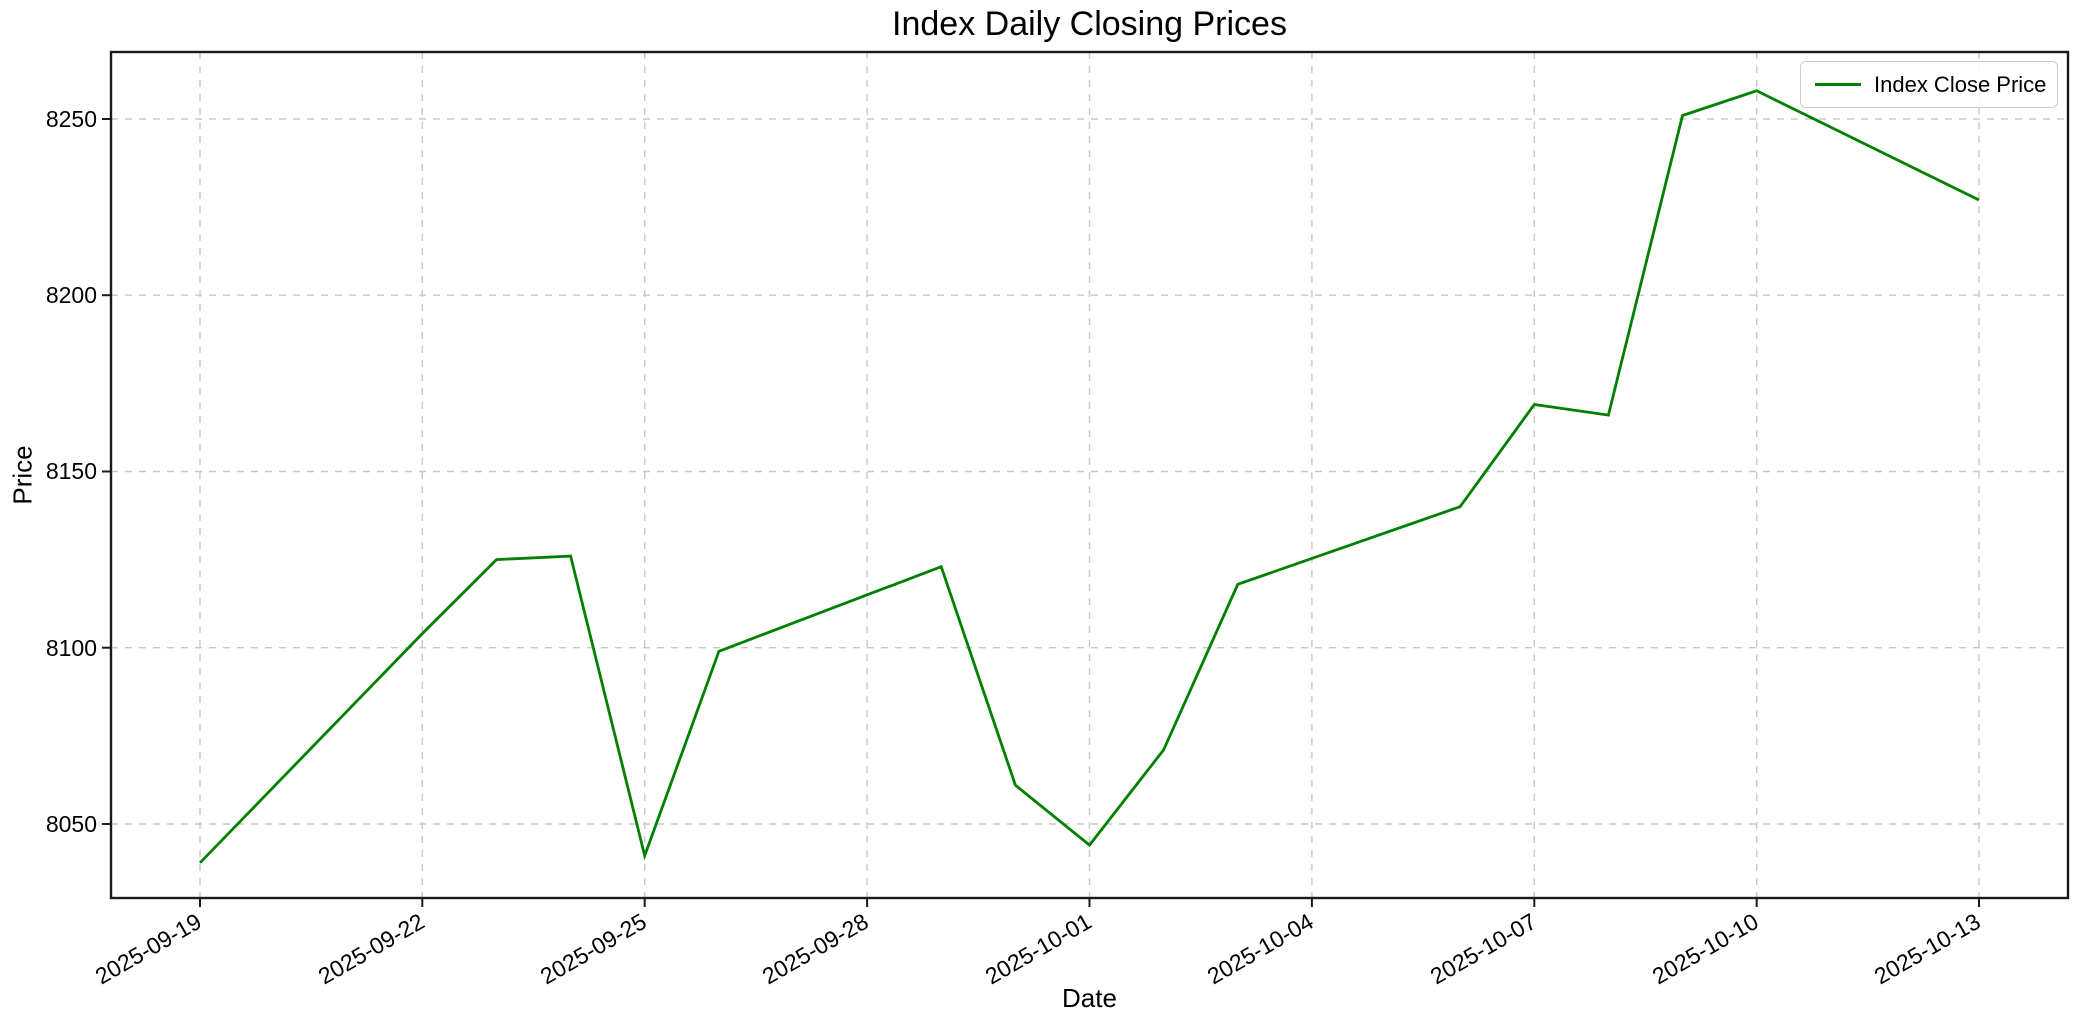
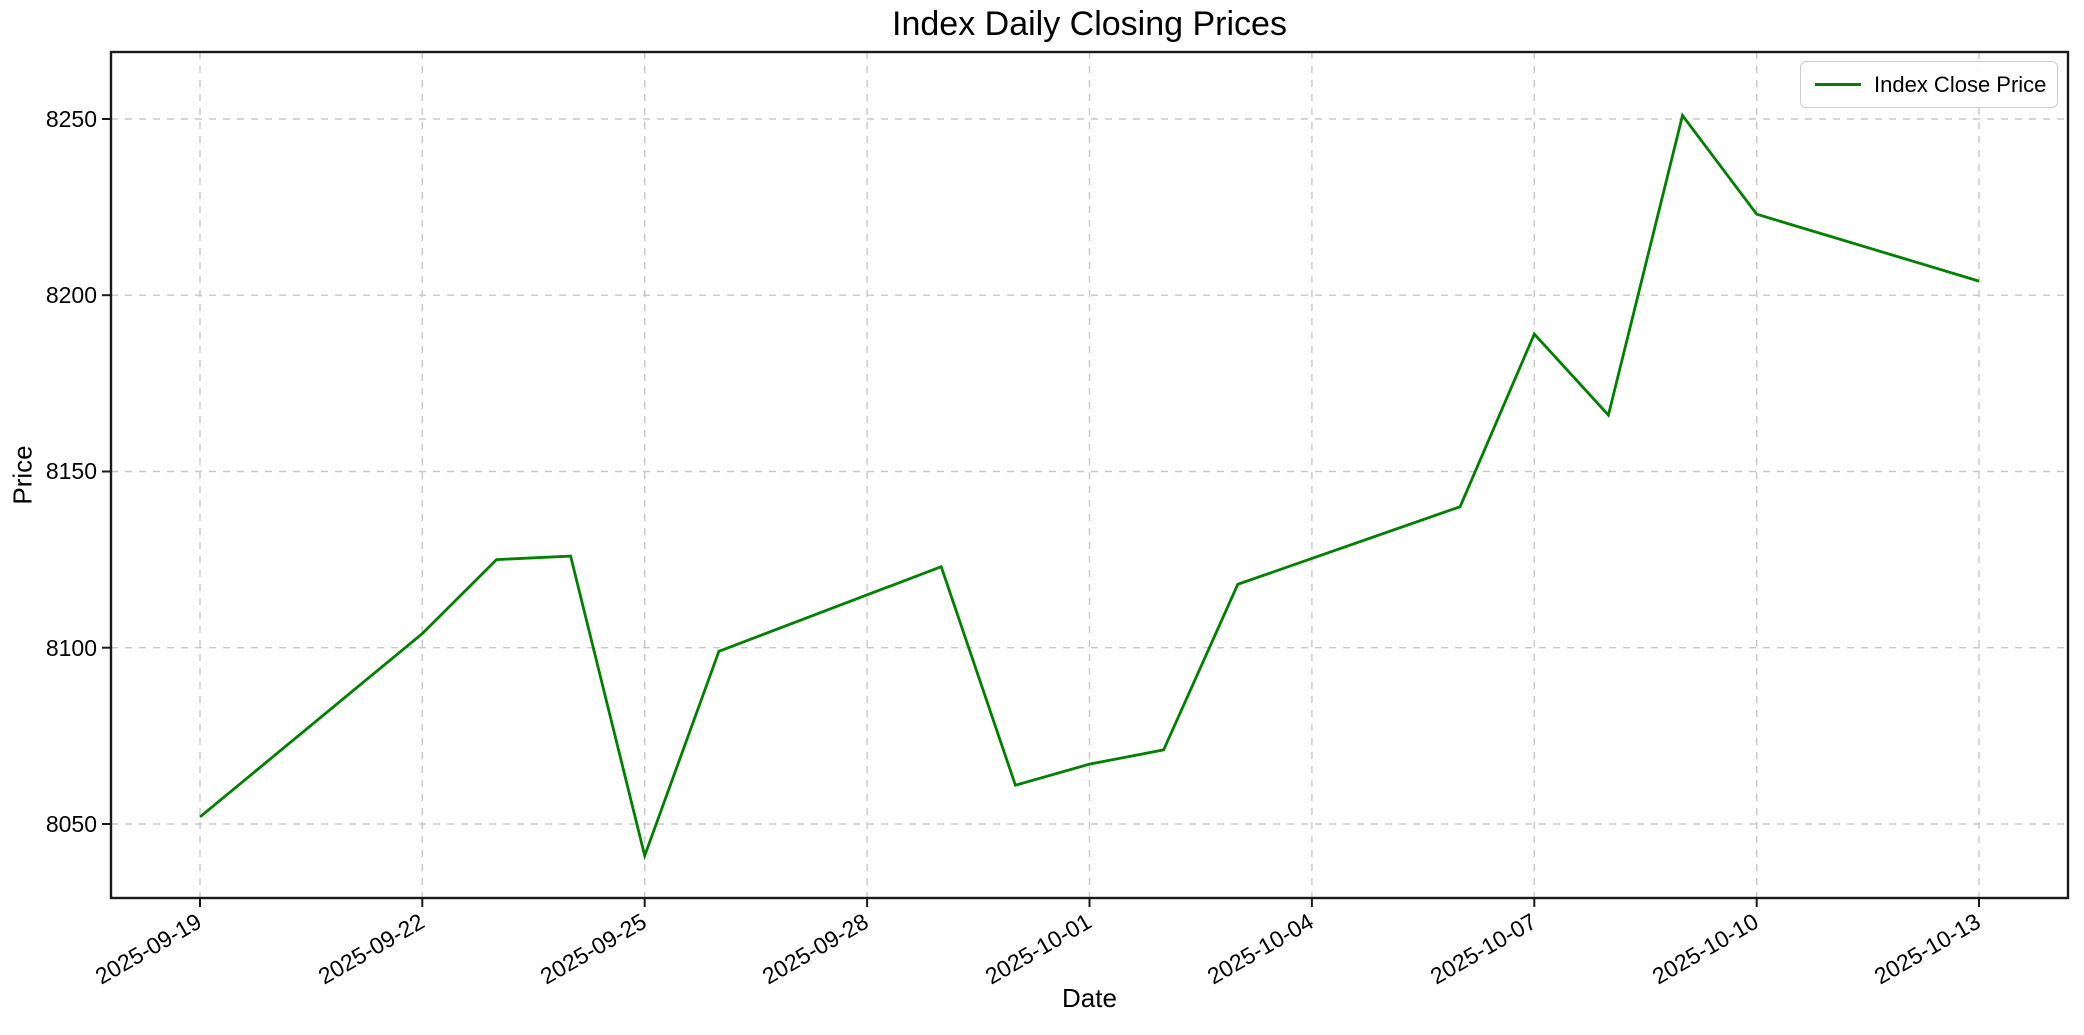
2025-09-19: 8039 -> 8052
2025-10-01: 8044 -> 8067
2025-10-07: 8169 -> 8189
2025-10-10: 8258 -> 8223
2025-10-13: 8227 -> 8204
